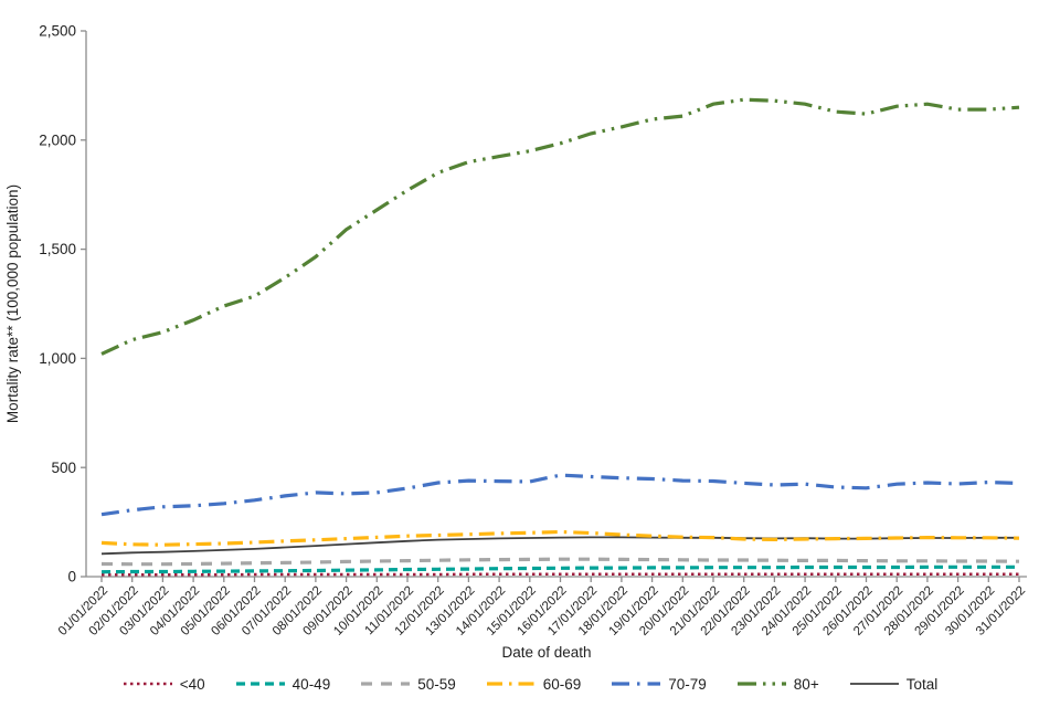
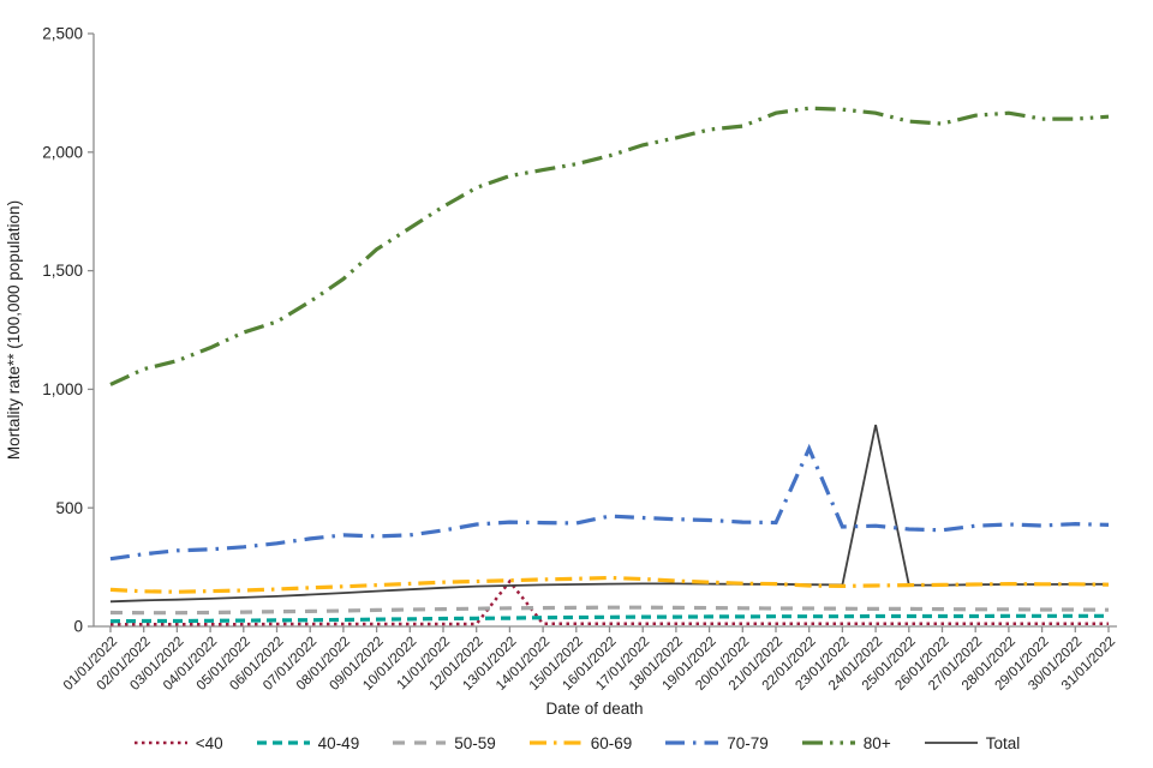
<40/13/01/2022: 10 -> 190
70-79/22/01/2022: 430 -> 750
Total/24/01/2022: 180 -> 850
